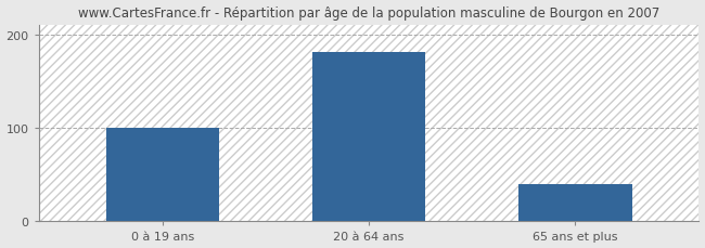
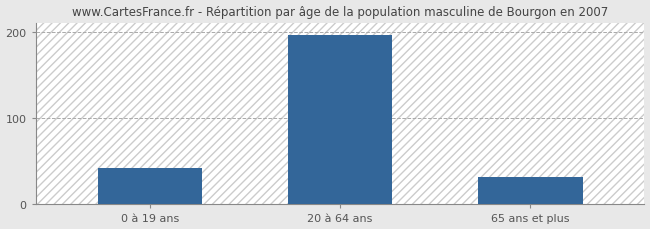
0 à 19 ans: 100 -> 42
20 à 64 ans: 181 -> 196
65 ans et plus: 40 -> 32
